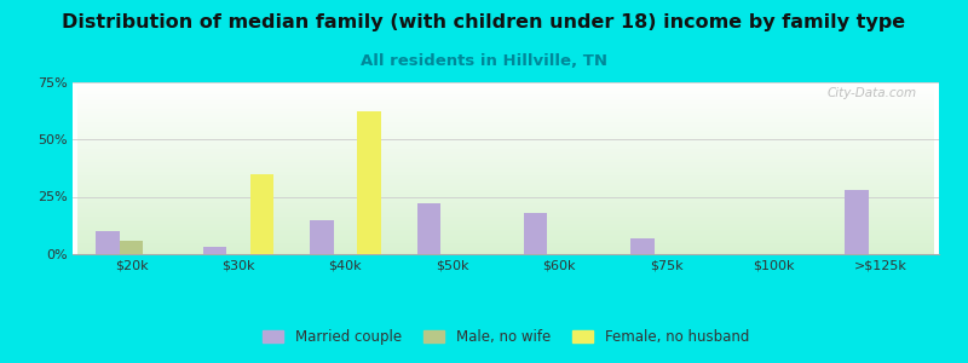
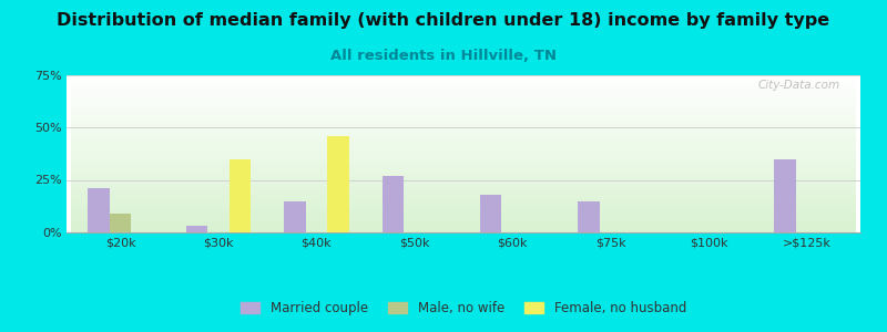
Married couple/$20k: 10% -> 21%
Male, no wife/$20k: 6% -> 9%
Female, no husband/$40k: 62% -> 46%
Married couple/$50k: 22% -> 27%
Married couple/$75k: 7% -> 15%
Married couple/>$125k: 28% -> 35%
